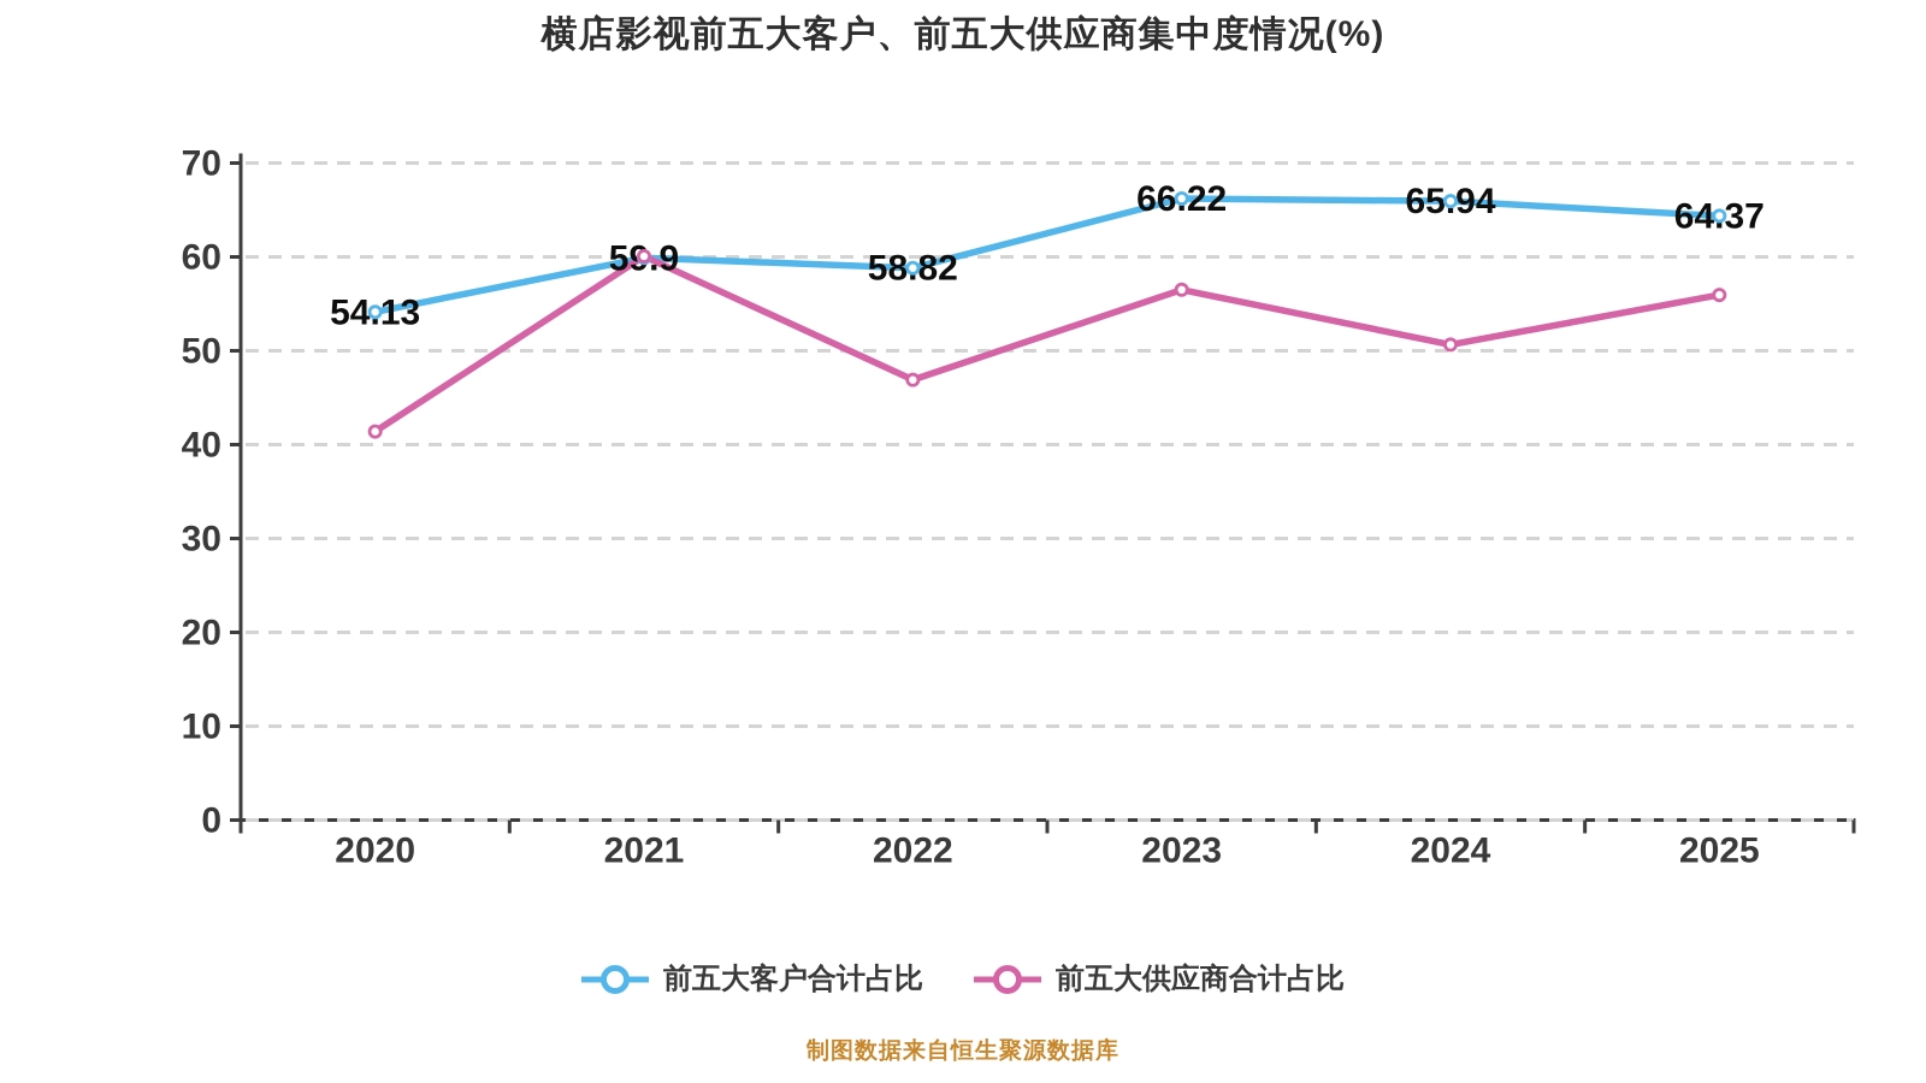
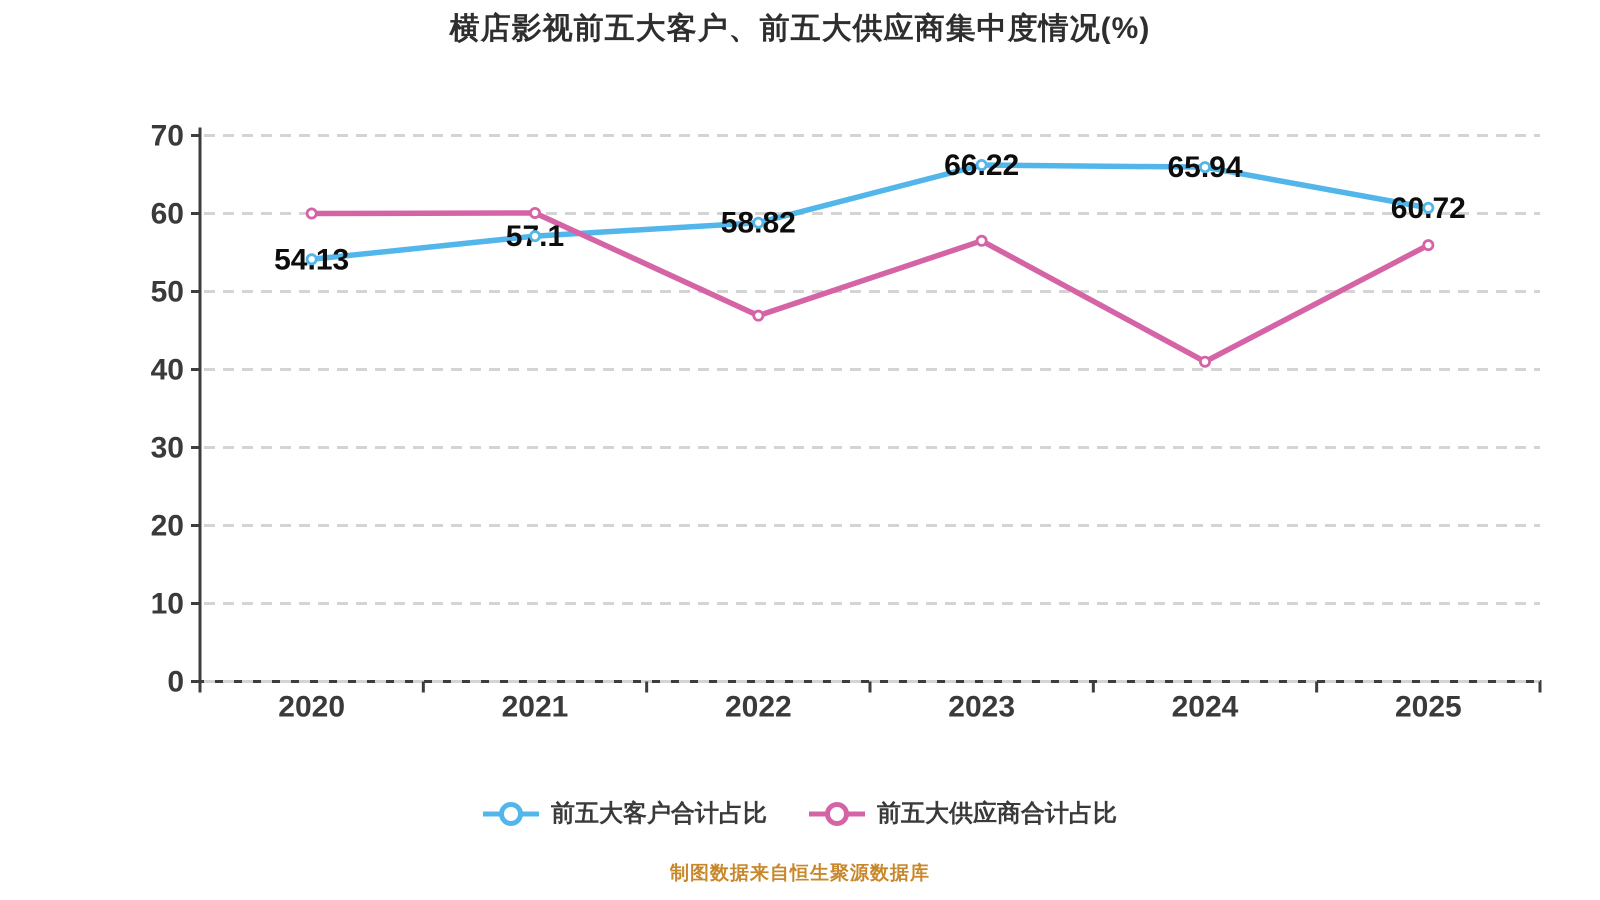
前五大供应商合计占比/2020: 41 -> 60
前五大客户合计占比/2021: 59.9 -> 57.1
前五大供应商合计占比/2024: 51 -> 41
前五大客户合计占比/2025: 64.37 -> 60.72
